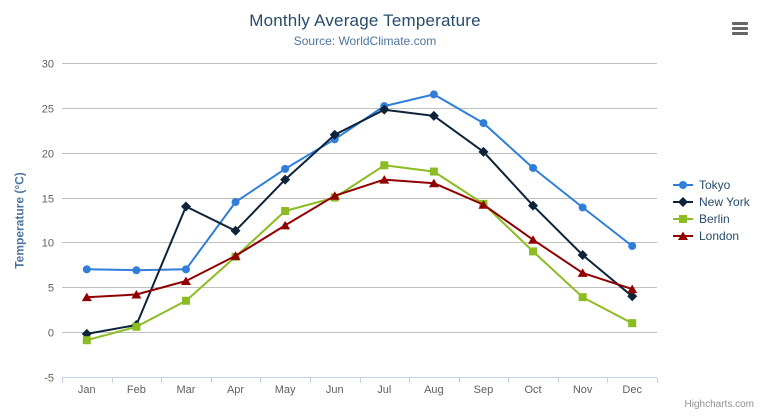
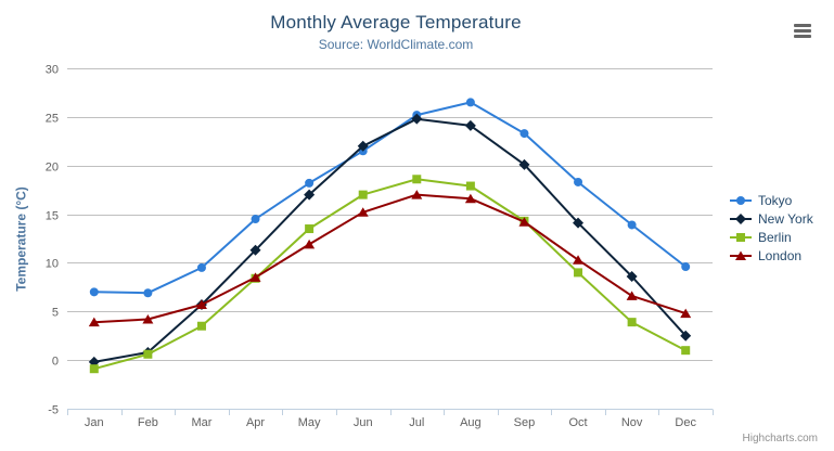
Tokyo/Mar: 7 -> 10
New York/Mar: 14 -> 6
Berlin/Jun: 15 -> 17
New York/Dec: 4 -> 2
